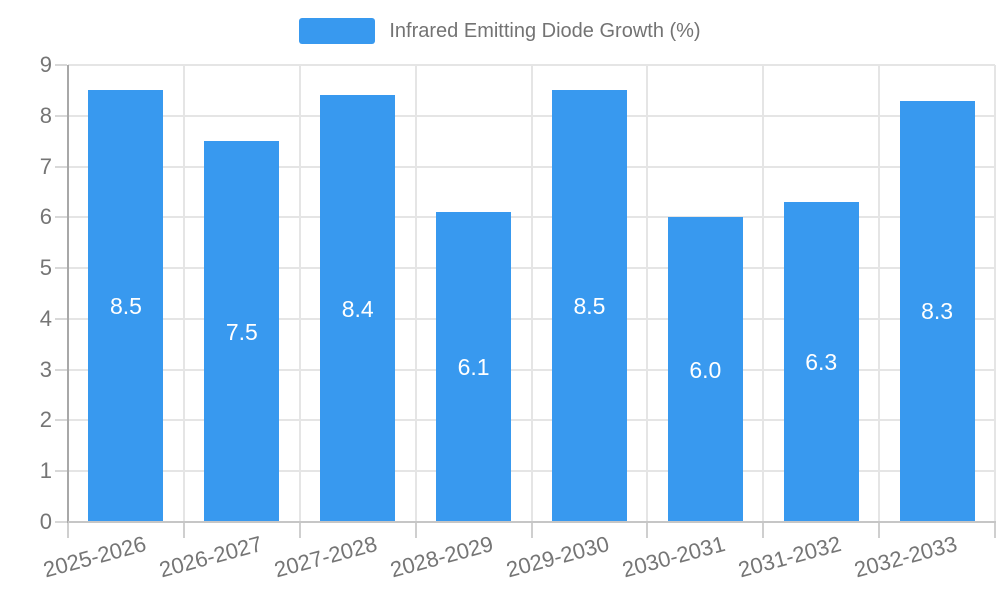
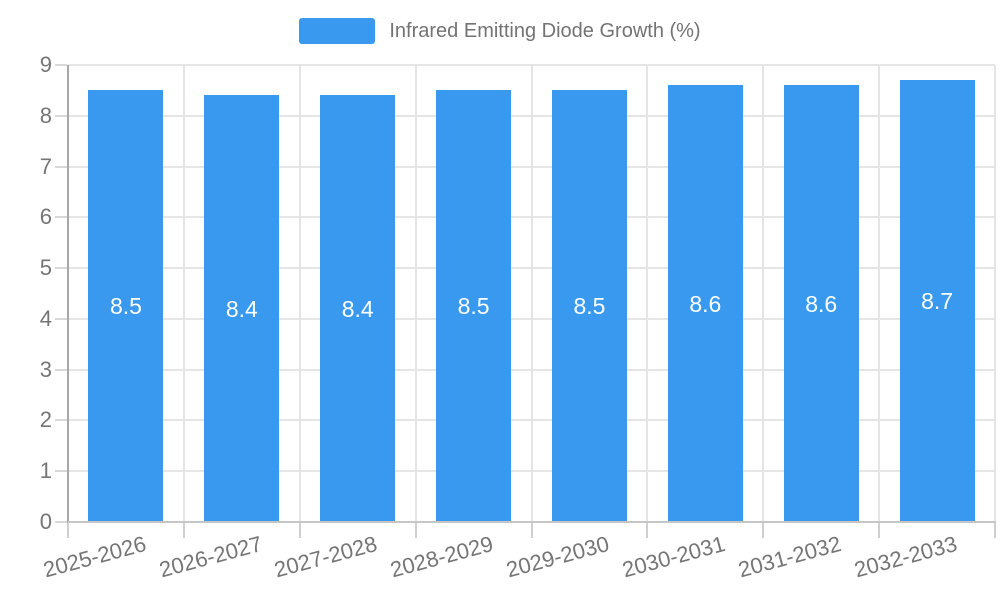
2026-2027: 7.5 -> 8.4
2028-2029: 6.1 -> 8.5
2030-2031: 6.0 -> 8.6
2031-2032: 6.3 -> 8.6
2032-2033: 8.3 -> 8.7
